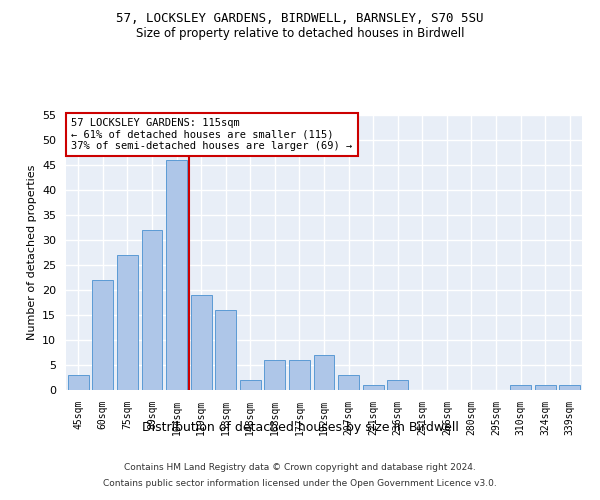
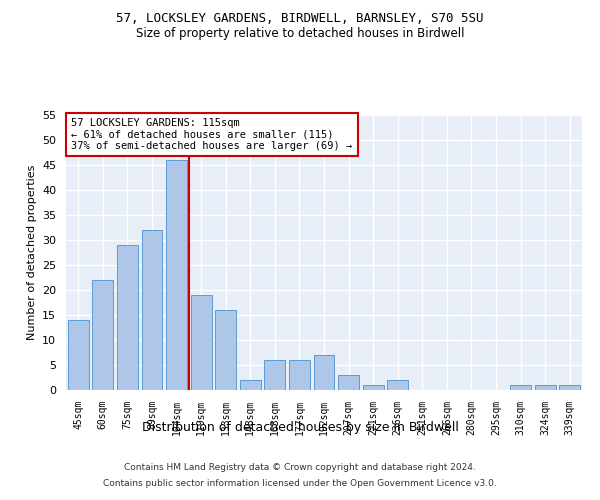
45sqm: 3 -> 14
75sqm: 27 -> 29
